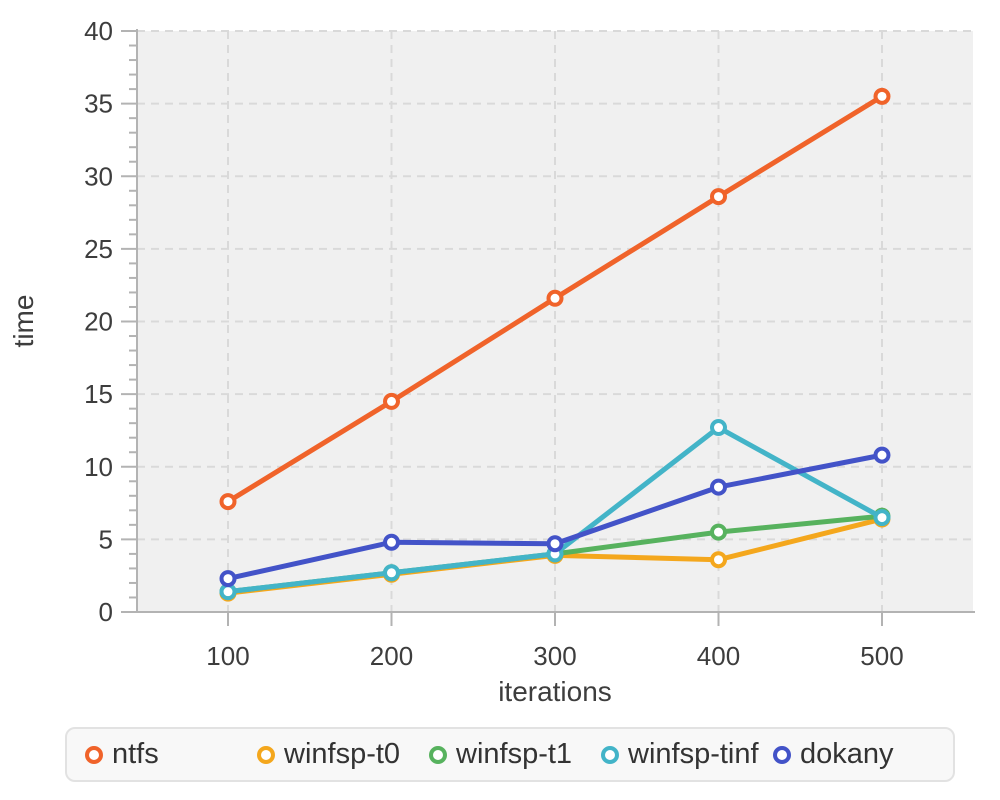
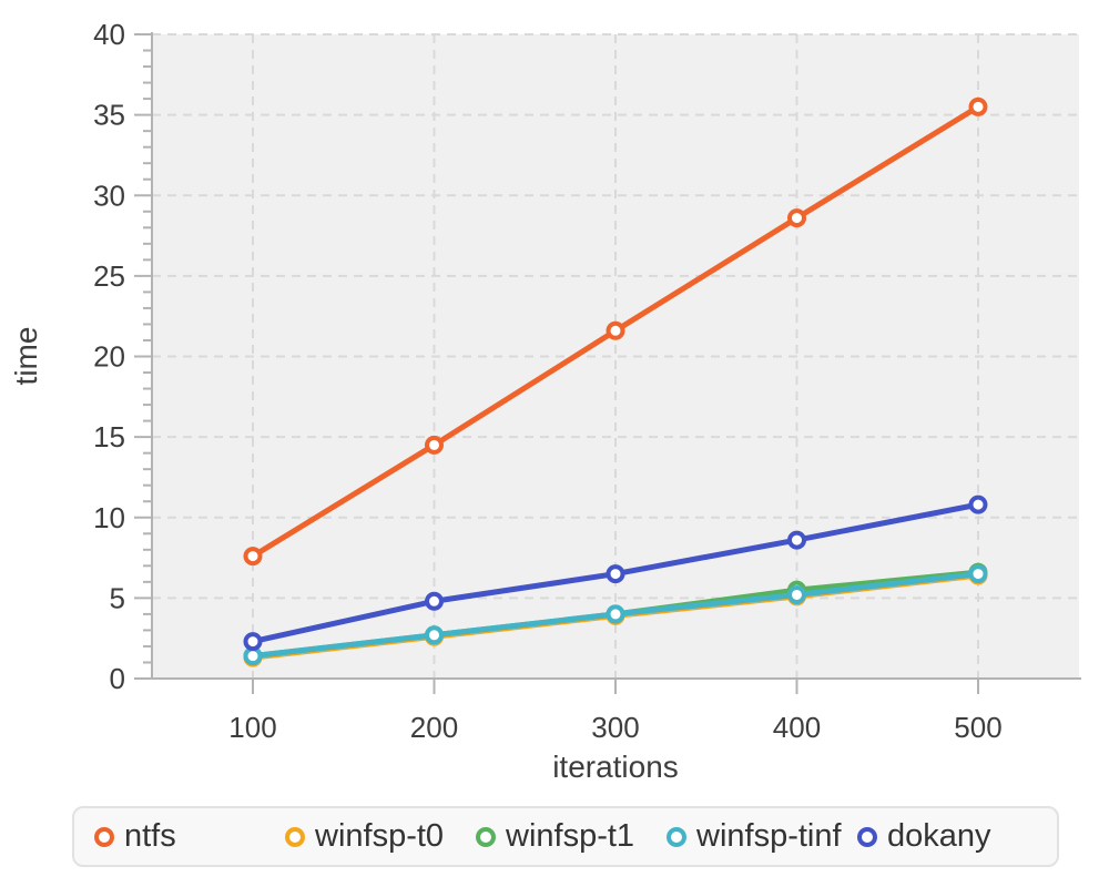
dokany/300: 4.7 -> 6.5
winfsp-t0/400: 3.6 -> 5.1
winfsp-tinf/400: 12.7 -> 5.2
